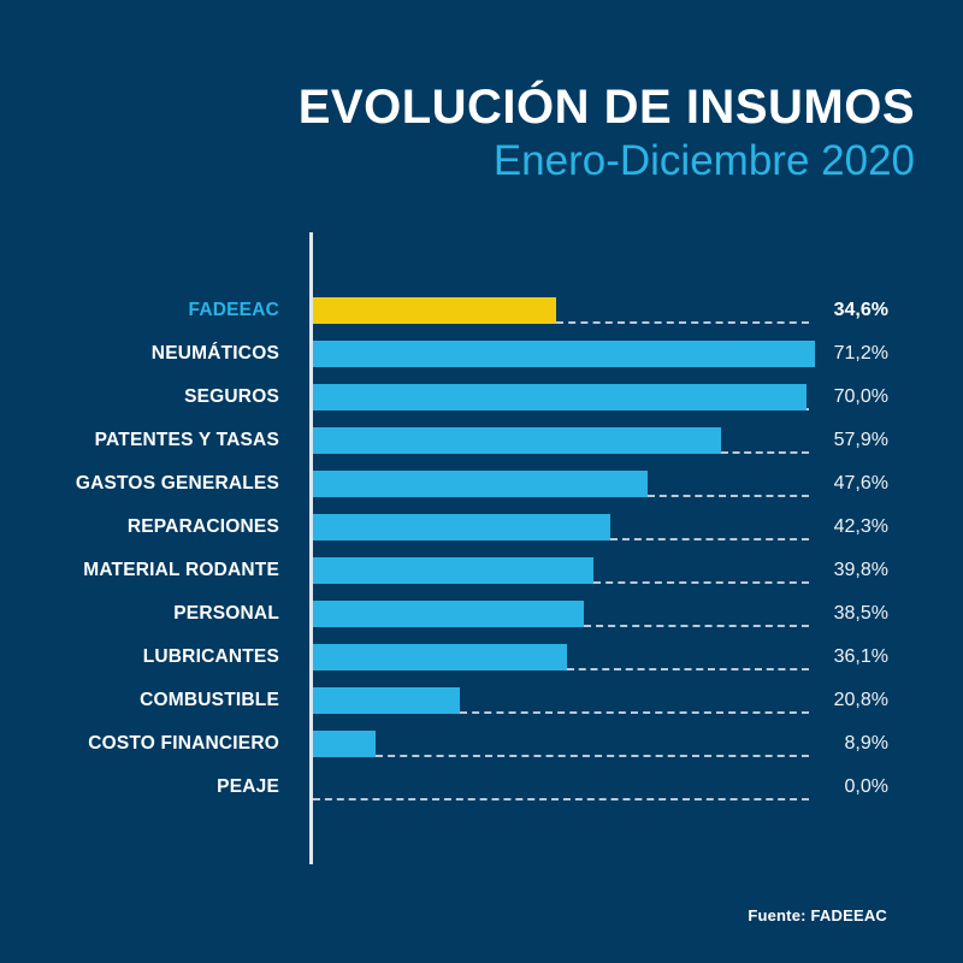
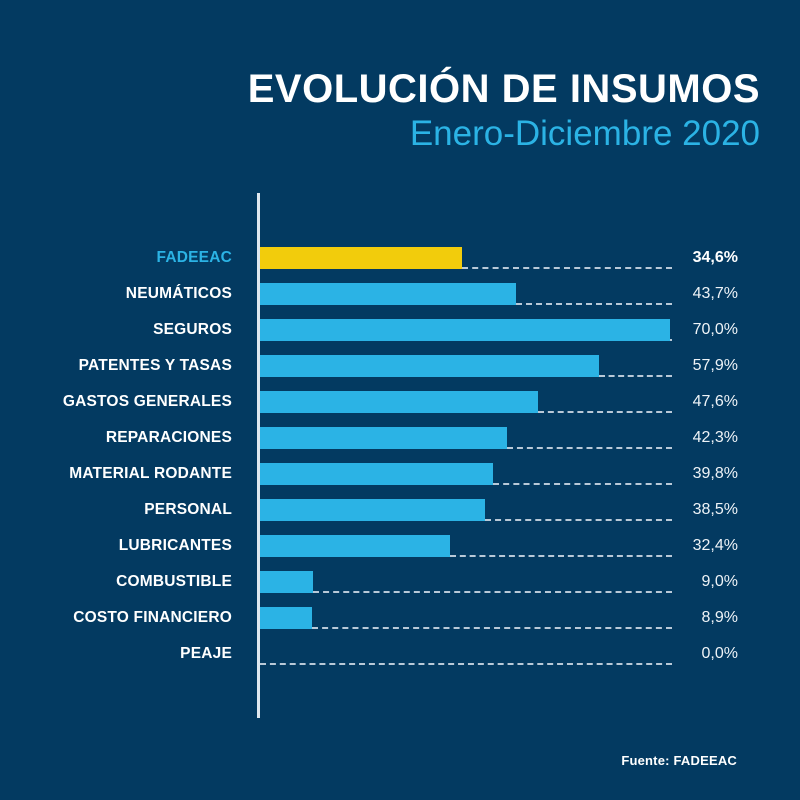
NEUMÁTICOS: 71,2% -> 43,7%
LUBRICANTES: 36,1% -> 32,4%
COMBUSTIBLE: 20,8% -> 9,0%
